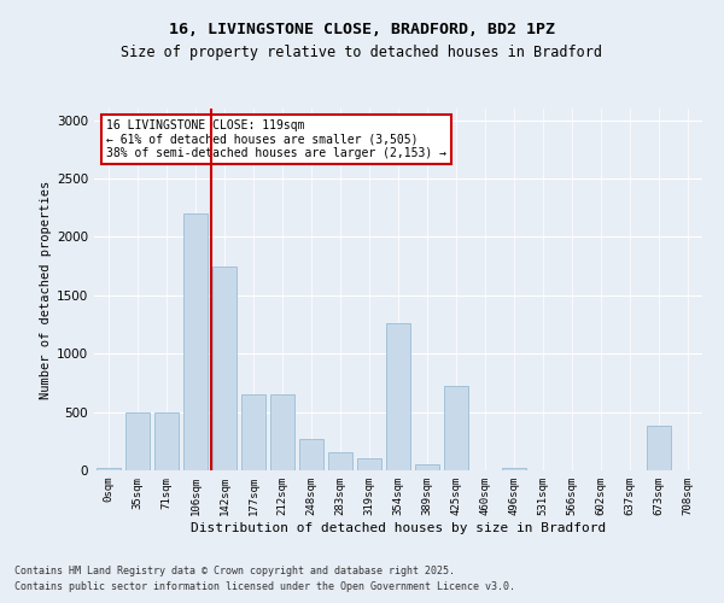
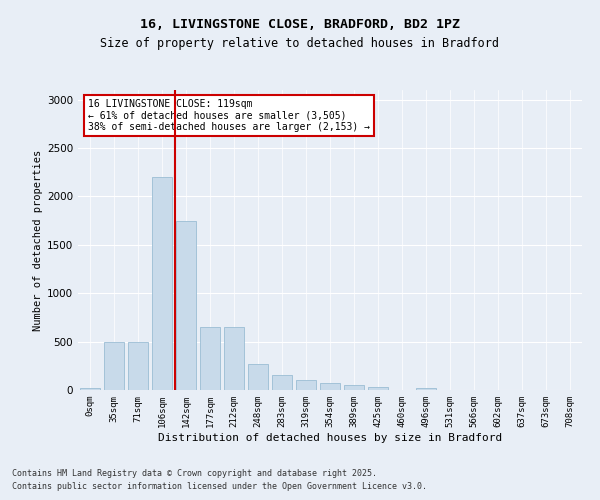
354sqm: 1260 -> 70
425sqm: 720 -> 30
673sqm: 380 -> 0
